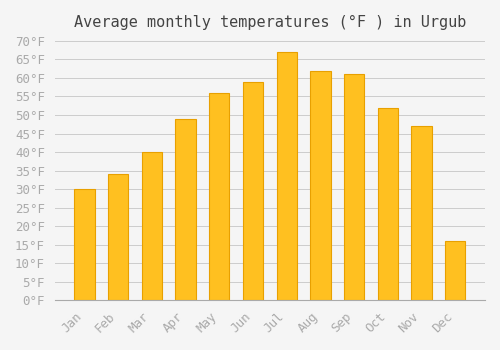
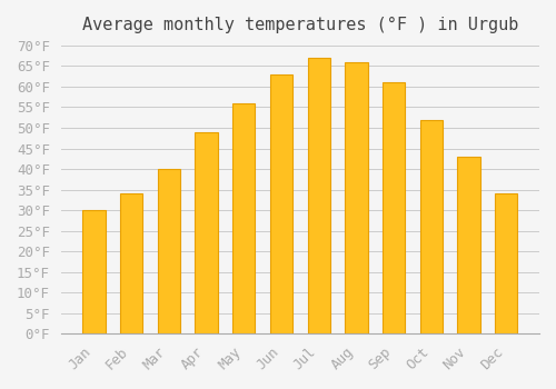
Jun: 59°F -> 63°F
Aug: 62°F -> 66°F
Nov: 47°F -> 43°F
Dec: 16°F -> 34°F
